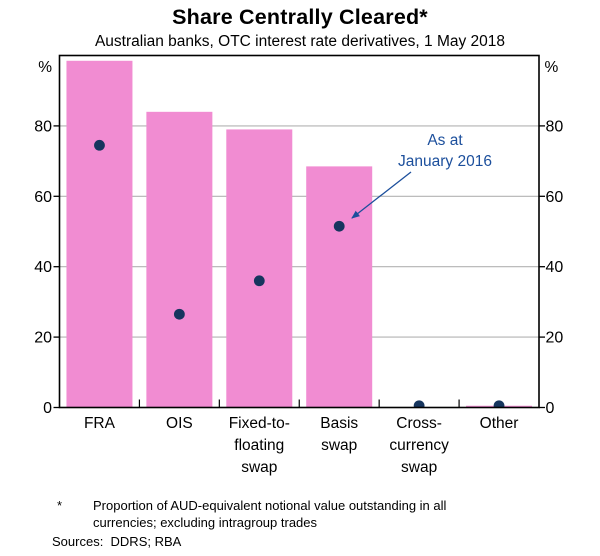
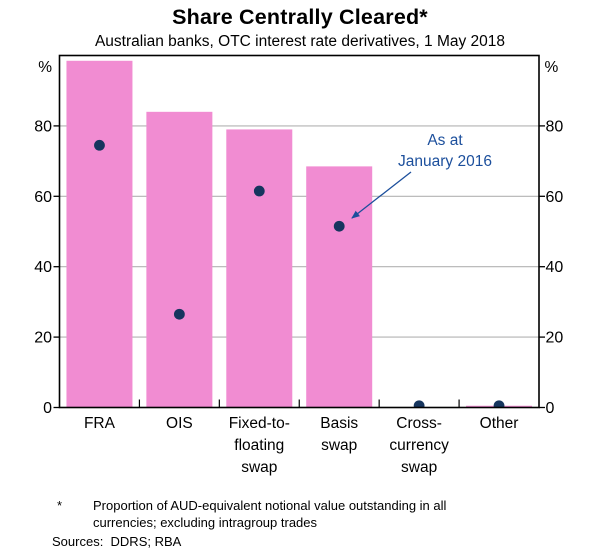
As at January 2016/Fixed-to-floating swap: 36 -> 62
